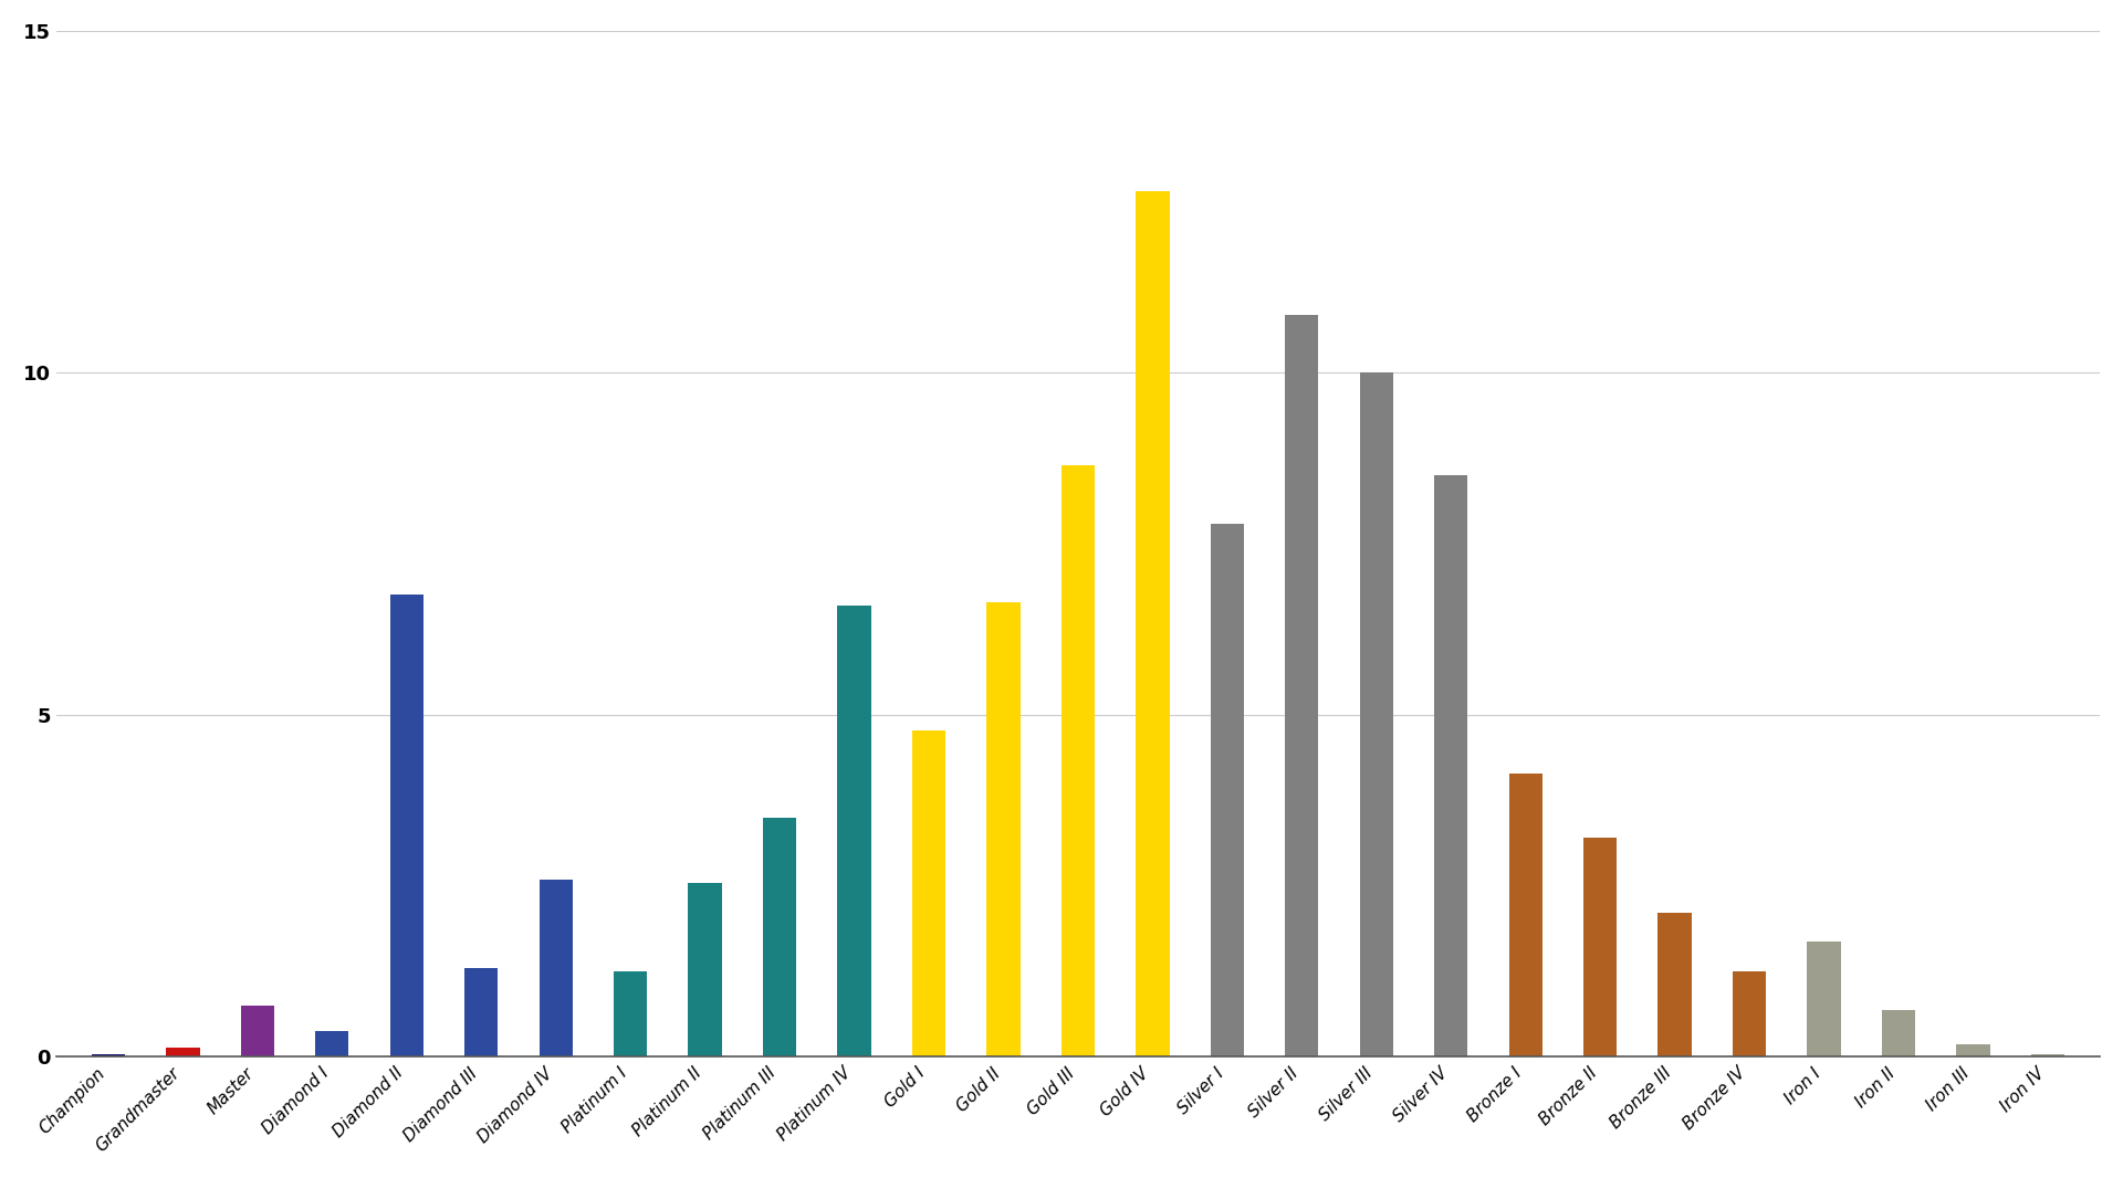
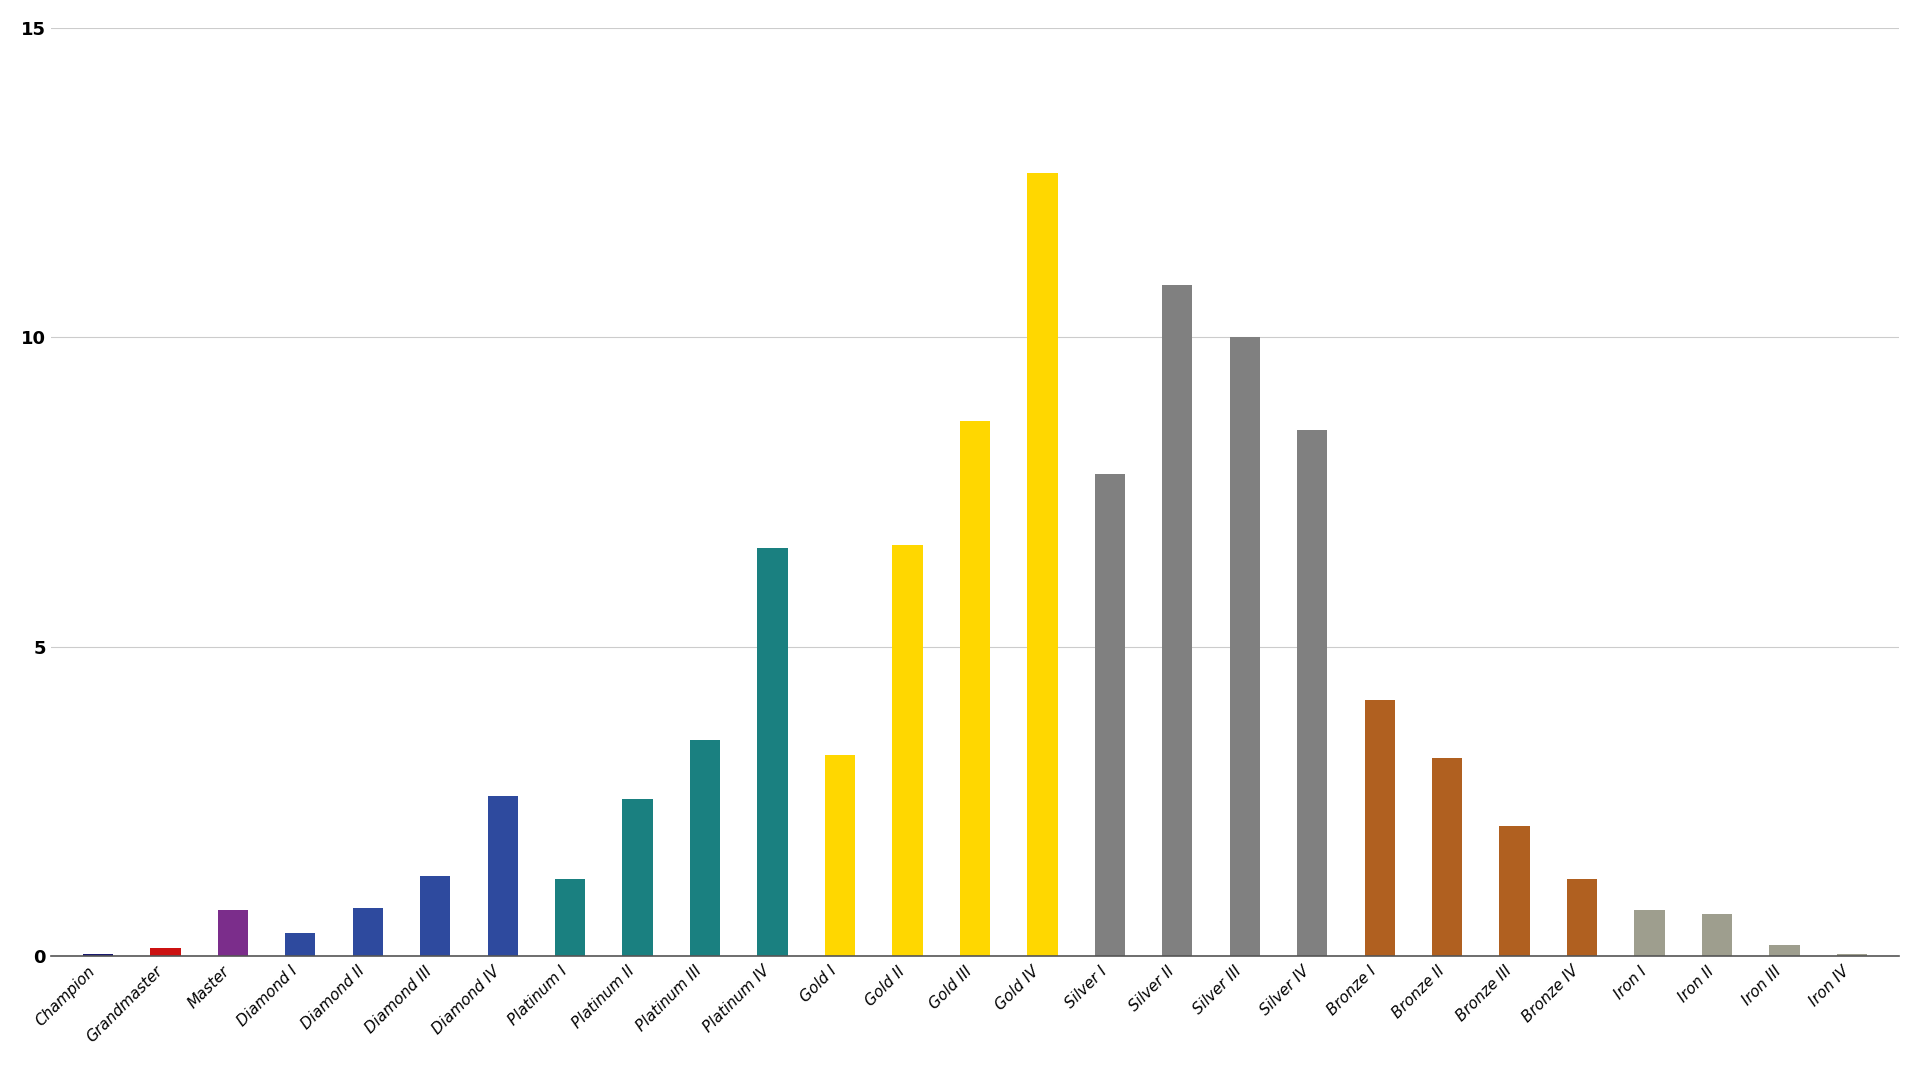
Diamond II: 6.76 -> 0.78
Gold I: 4.78 -> 3.25
Iron I: 1.68 -> 0.75
